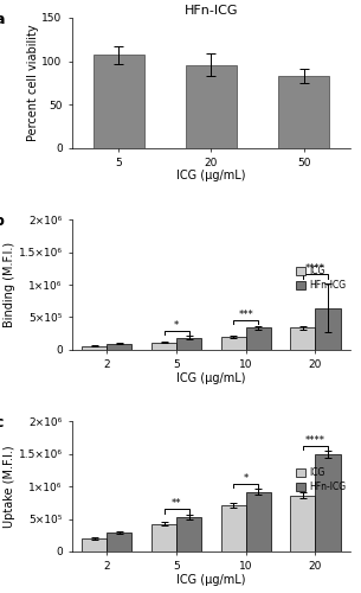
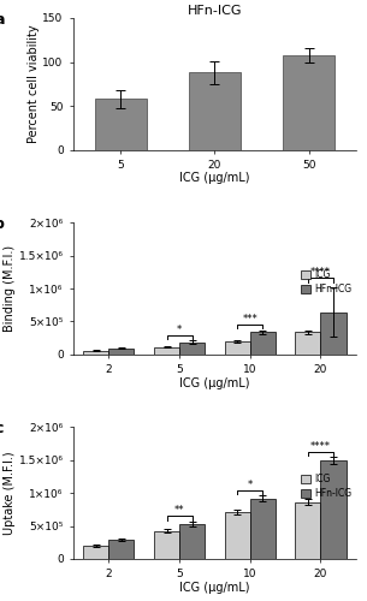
HFn-ICG/5: 107 -> 58
HFn-ICG/20: 96 -> 88
HFn-ICG/50: 83 -> 108
